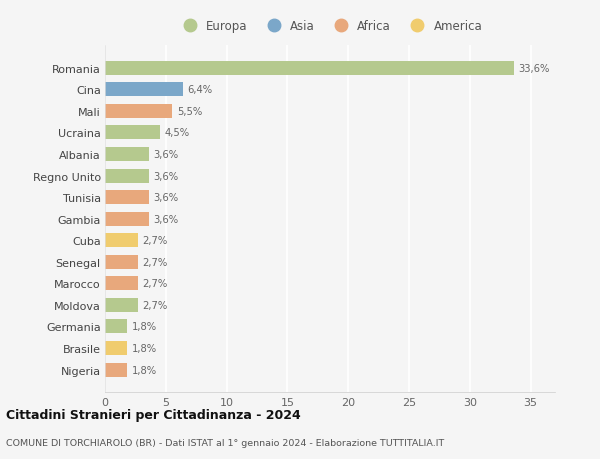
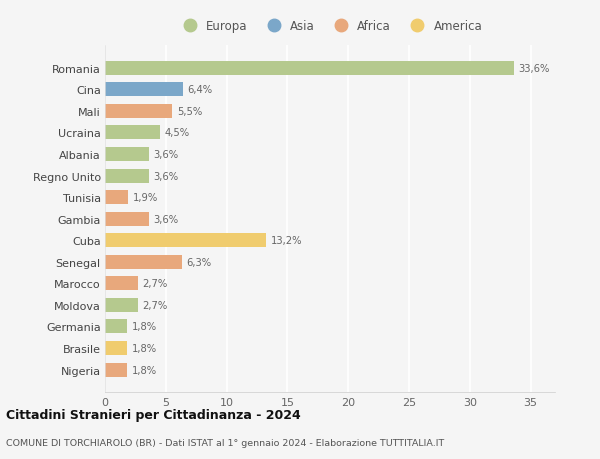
Tunisia: 3,6% -> 1,9%
Cuba: 2,7% -> 13,2%
Senegal: 2,7% -> 6,3%
